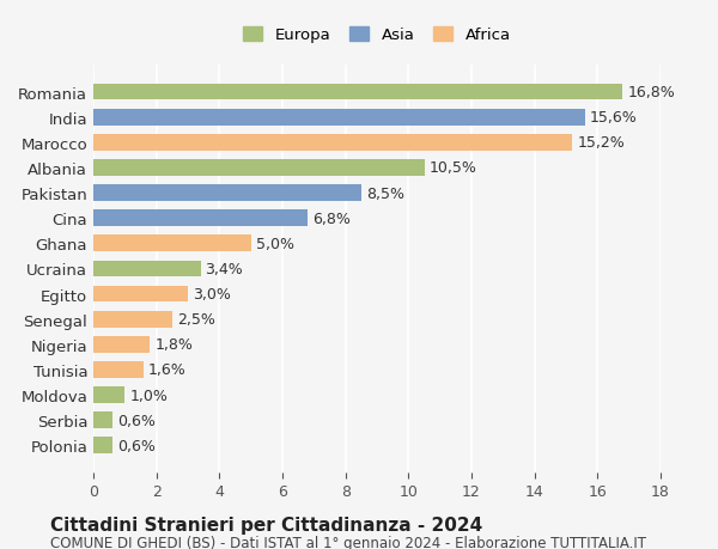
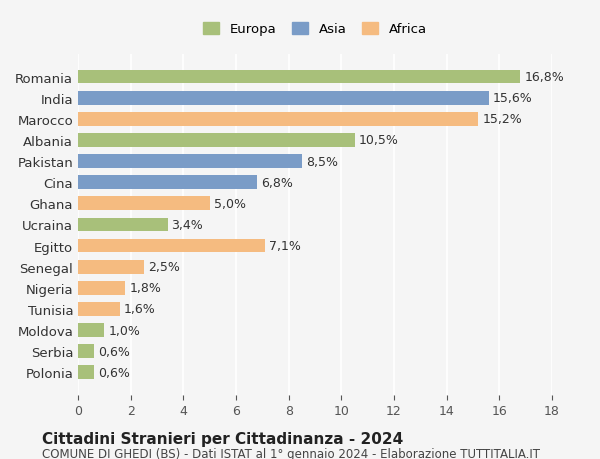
Egitto: 3,0% -> 7,1%
